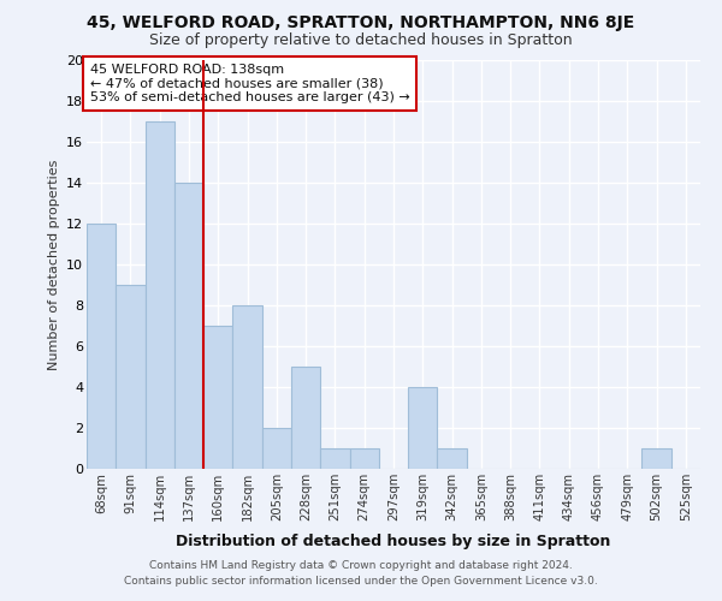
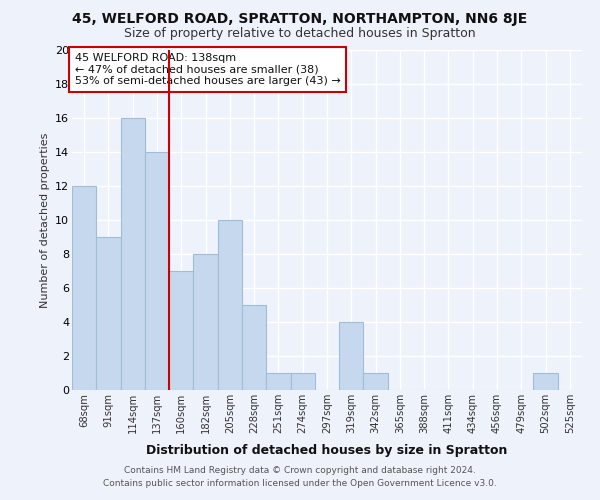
114sqm: 17 -> 16
205sqm: 2 -> 10
